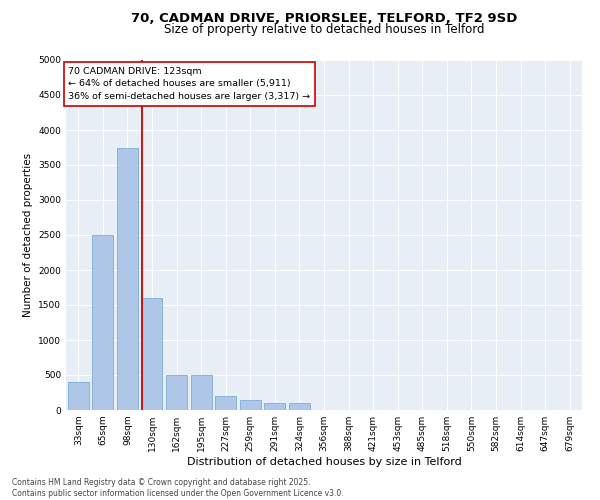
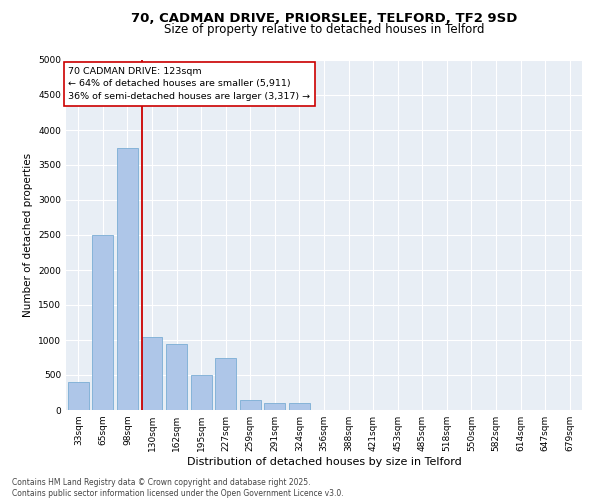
130sqm: 1600 -> 1040
162sqm: 500 -> 940
227sqm: 200 -> 740
